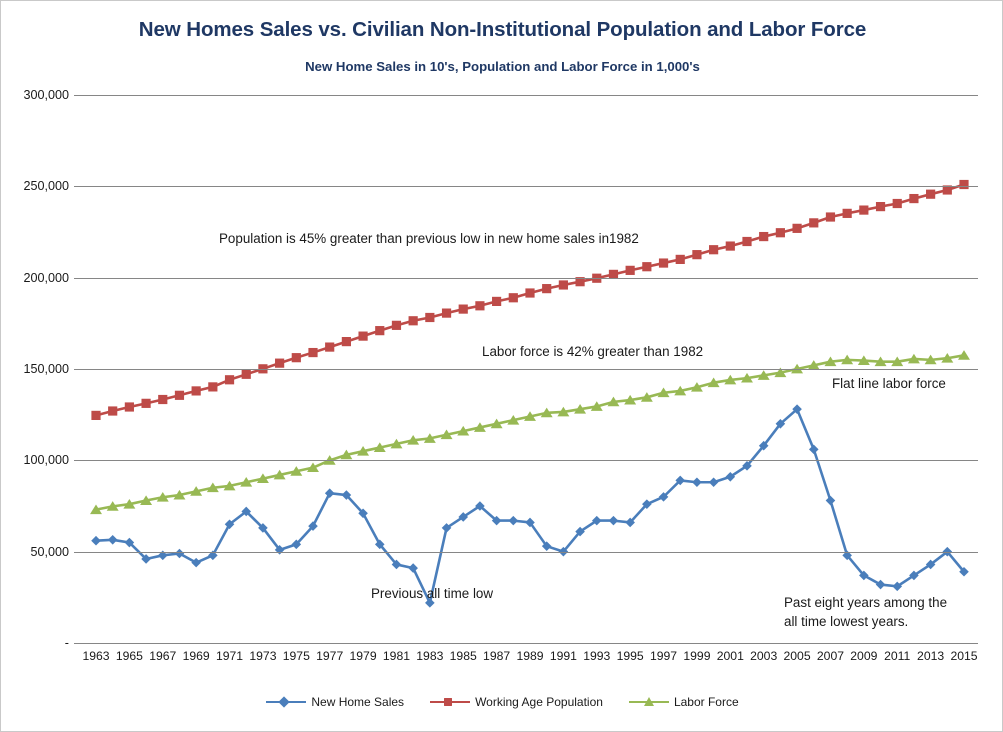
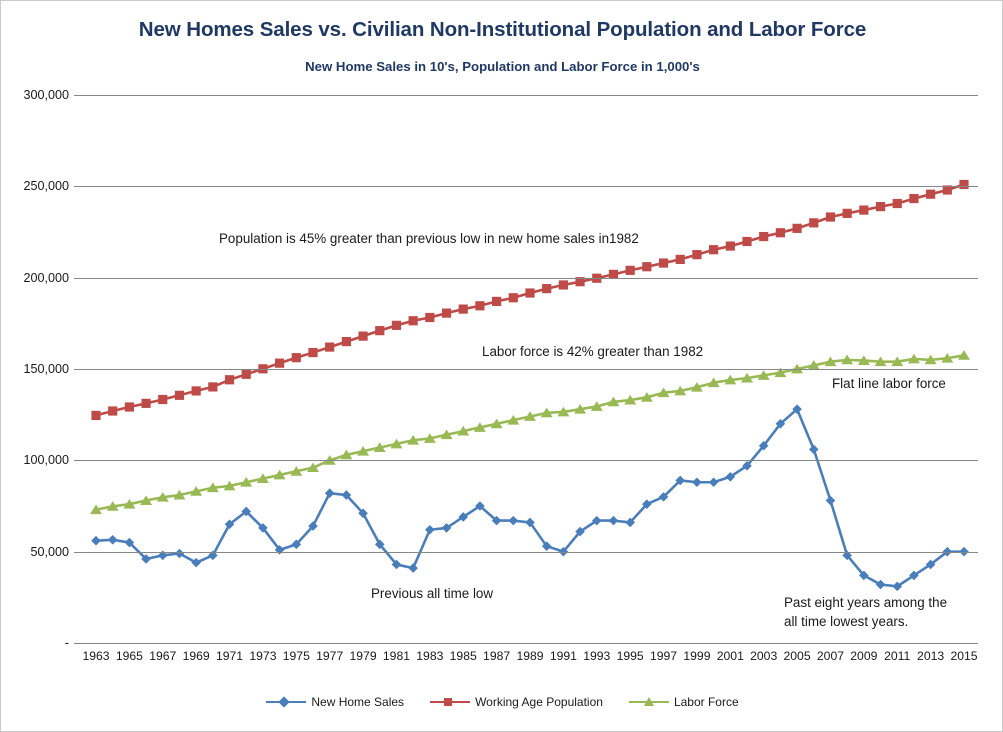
New Home Sales/1983: 22000 -> 62000
New Home Sales/2015: 39000 -> 50000
